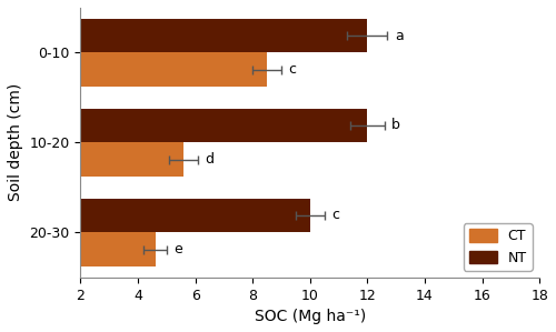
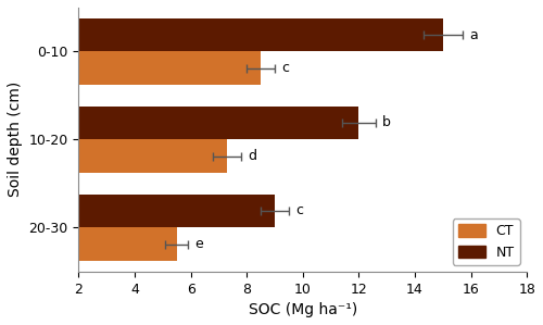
NT/0-10: 12 -> 15
CT/10-20: 5.6 -> 7.3
NT/20-30: 10 -> 9
CT/20-30: 4.6 -> 5.5
